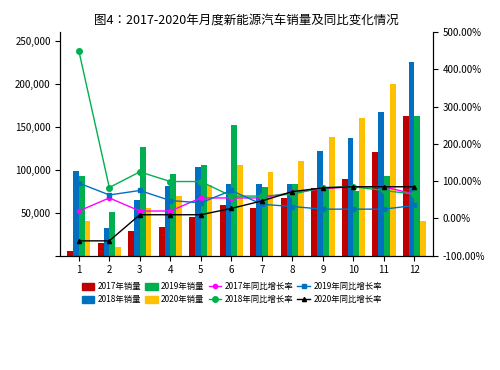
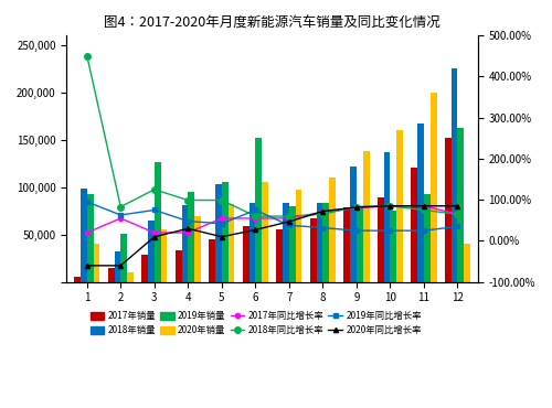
2020年同比增长率/4: 10% -> 30%
2017年销量/12: 162,000 -> 152,000
